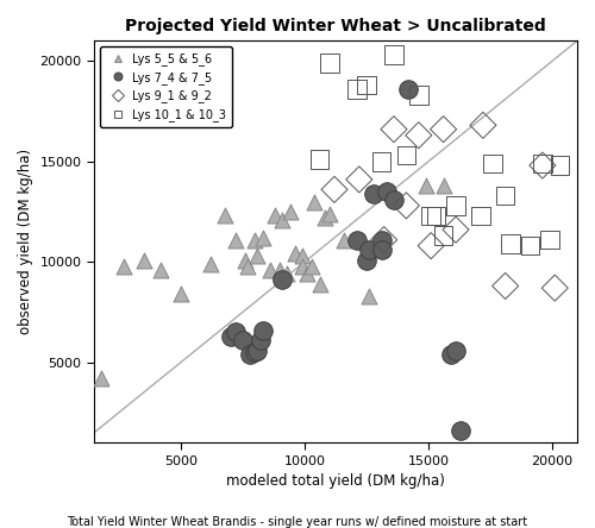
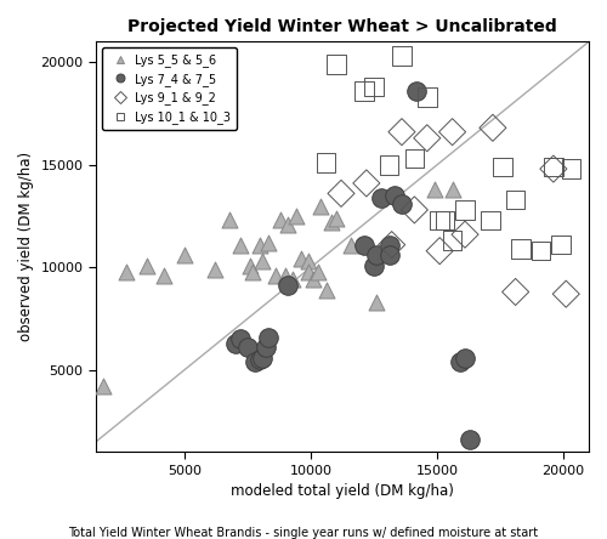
Lys 5_5 & 5_6/5000: 8400 -> 10600
